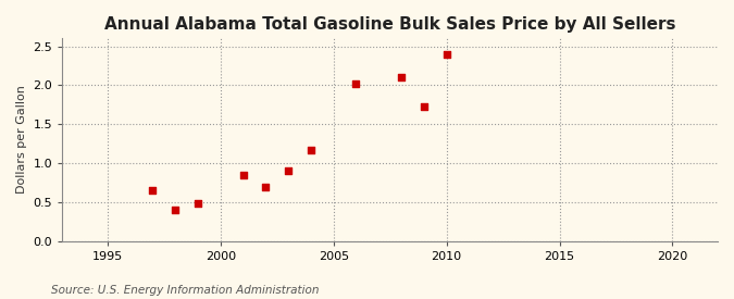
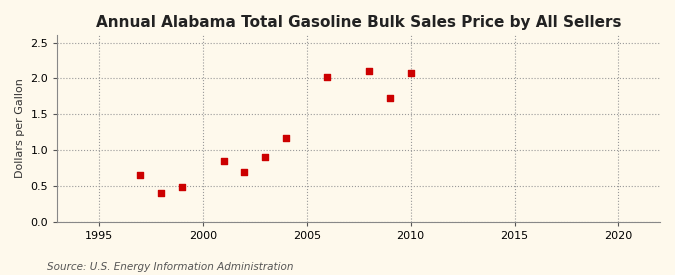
2010: 2.40 -> 2.07
